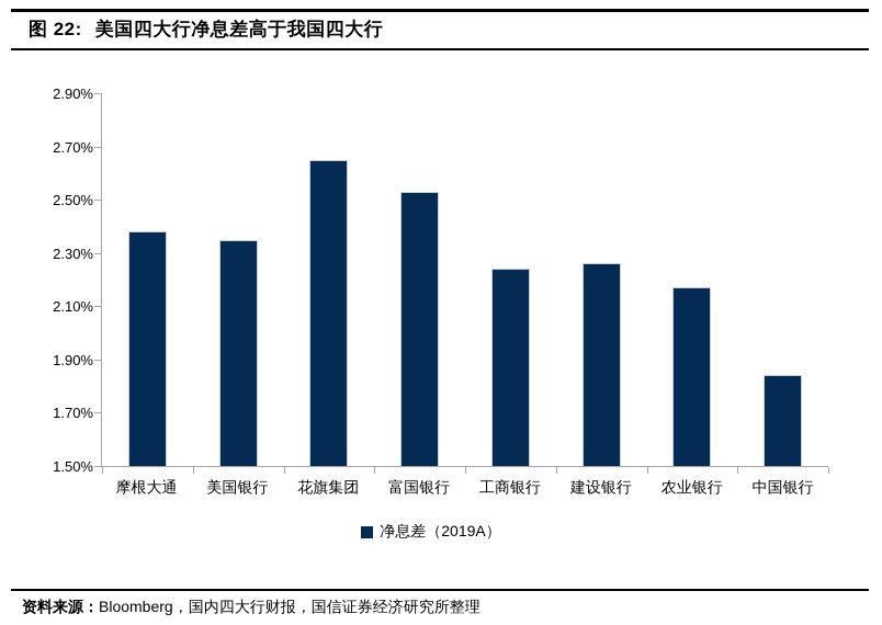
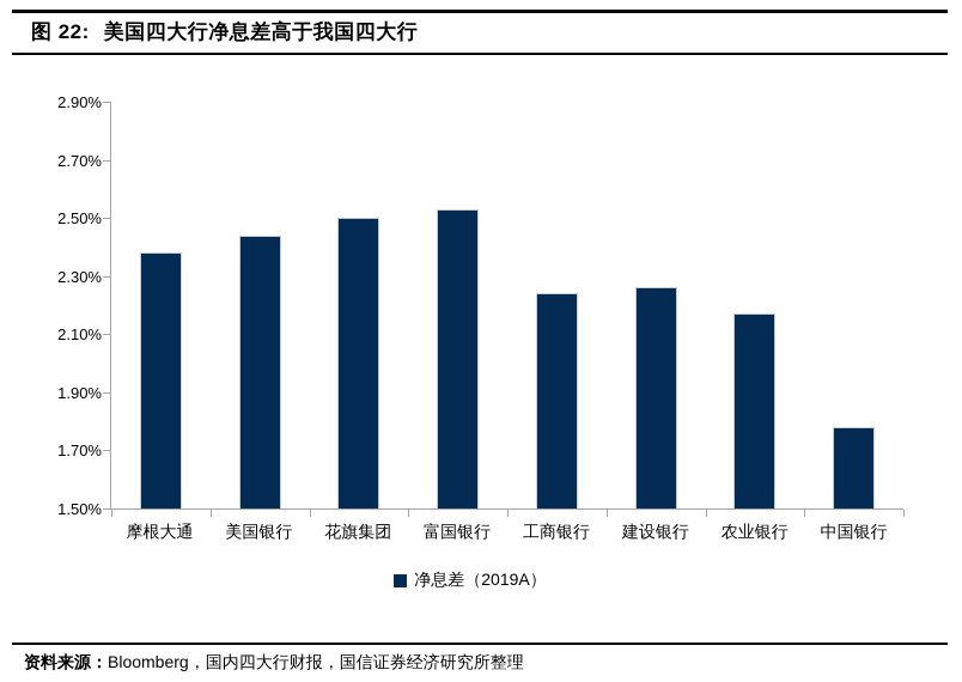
美国银行: 2.35% -> 2.44%
花旗集团: 2.65% -> 2.50%
中国银行: 1.84% -> 1.78%
